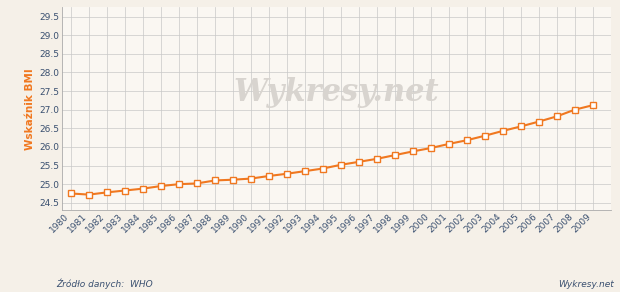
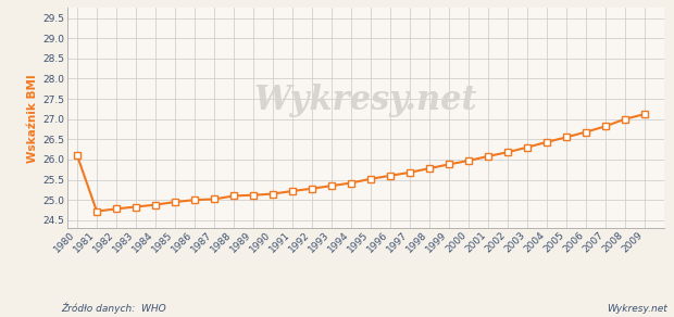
1980: 24.75 -> 26.10
